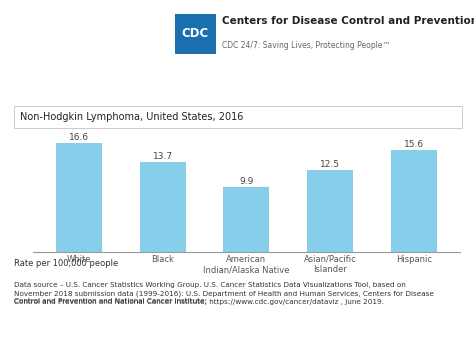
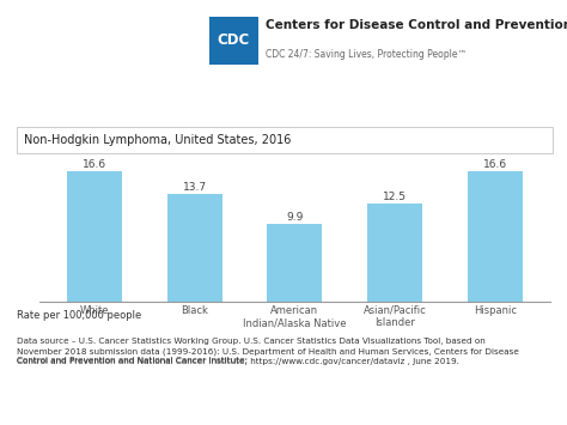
Hispanic: 15.6 -> 16.6
